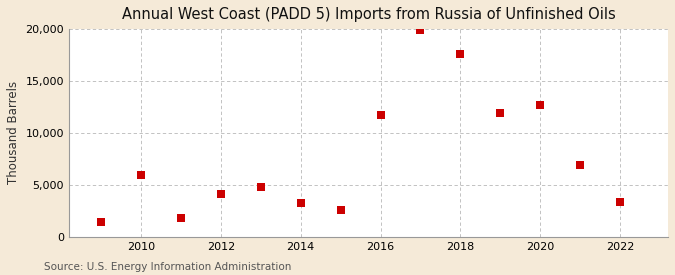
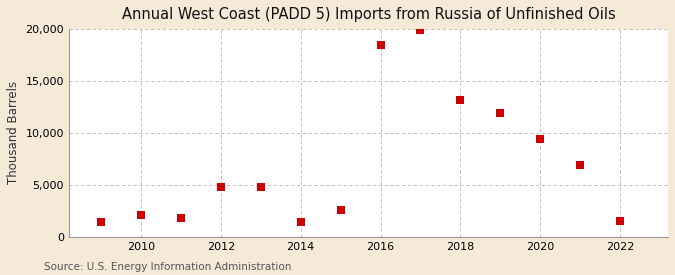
2010: 5,900 -> 2,100
2012: 4,100 -> 4,800
2014: 3,200 -> 1,400
2016: 11,700 -> 18,400
2018: 17,600 -> 13,100
2020: 12,700 -> 9,400
2022: 3,300 -> 1,500
